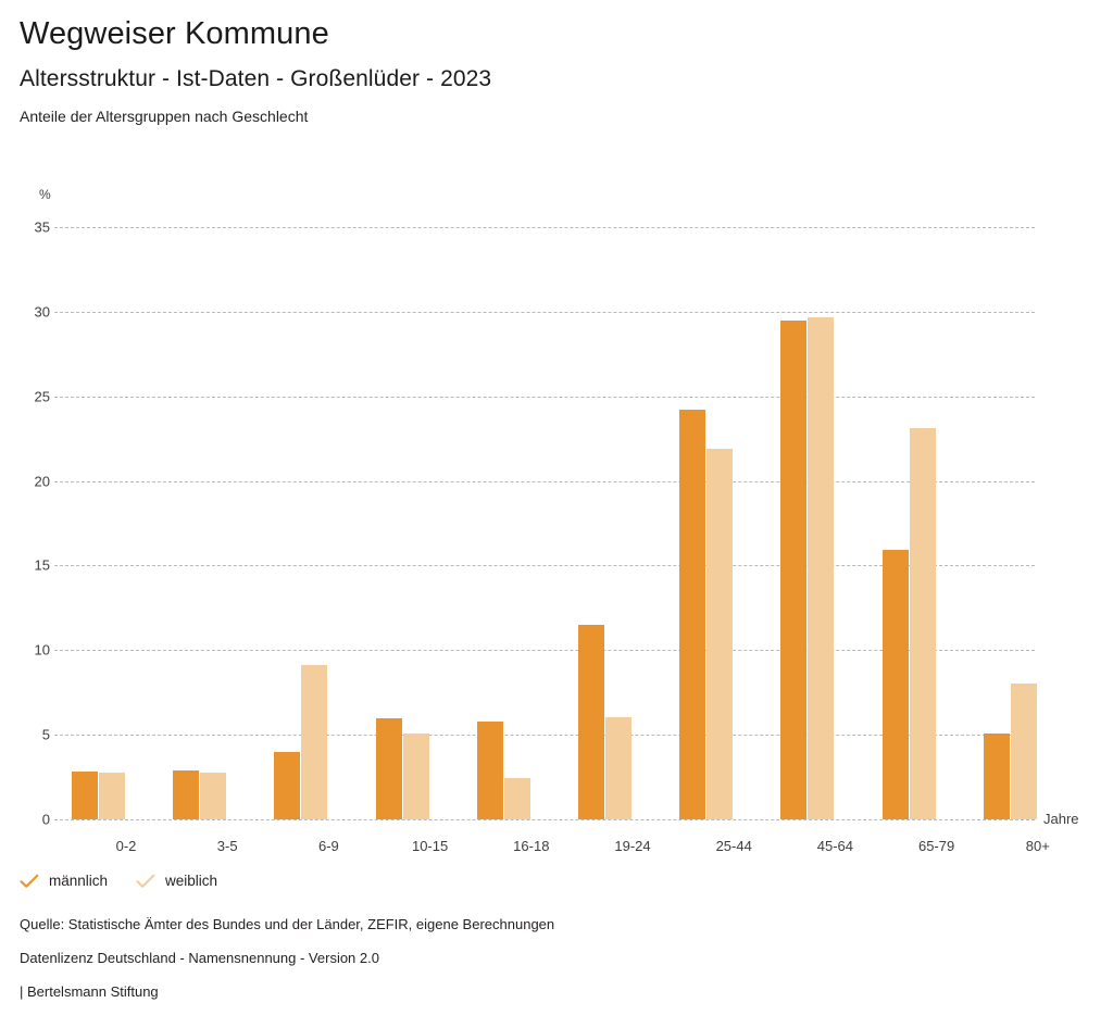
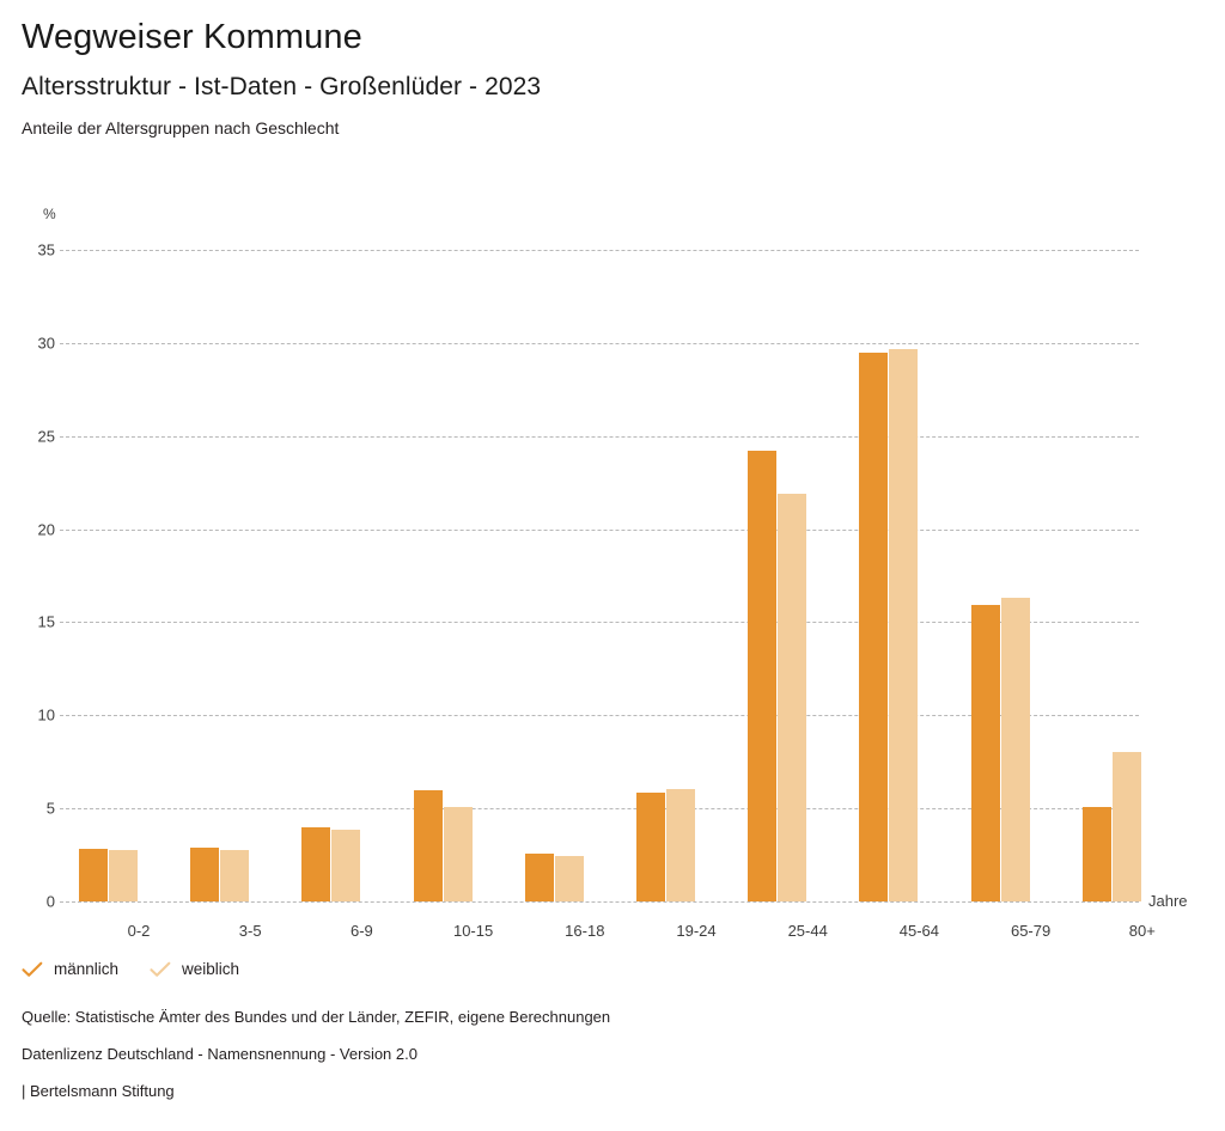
weiblich/6-9: 9.1 -> 3.9
männlich/16-18: 5.8 -> 2.5
männlich/19-24: 11.5 -> 5.8
weiblich/65-79: 23.1 -> 16.3
